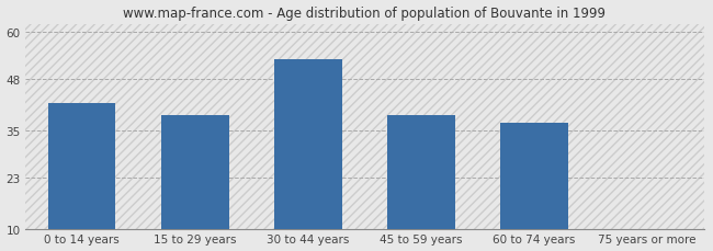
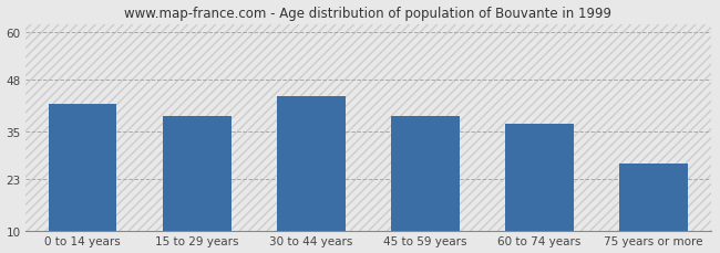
30 to 44 years: 53 -> 44
75 years or more: 10 -> 27
